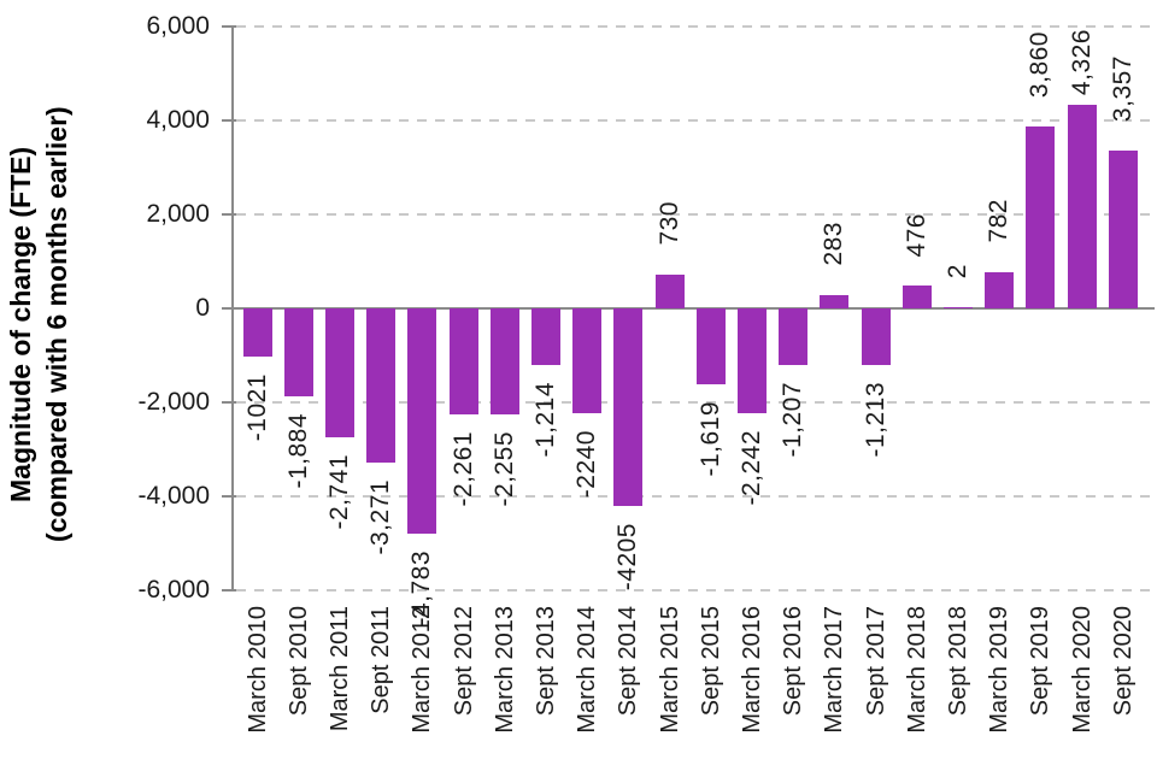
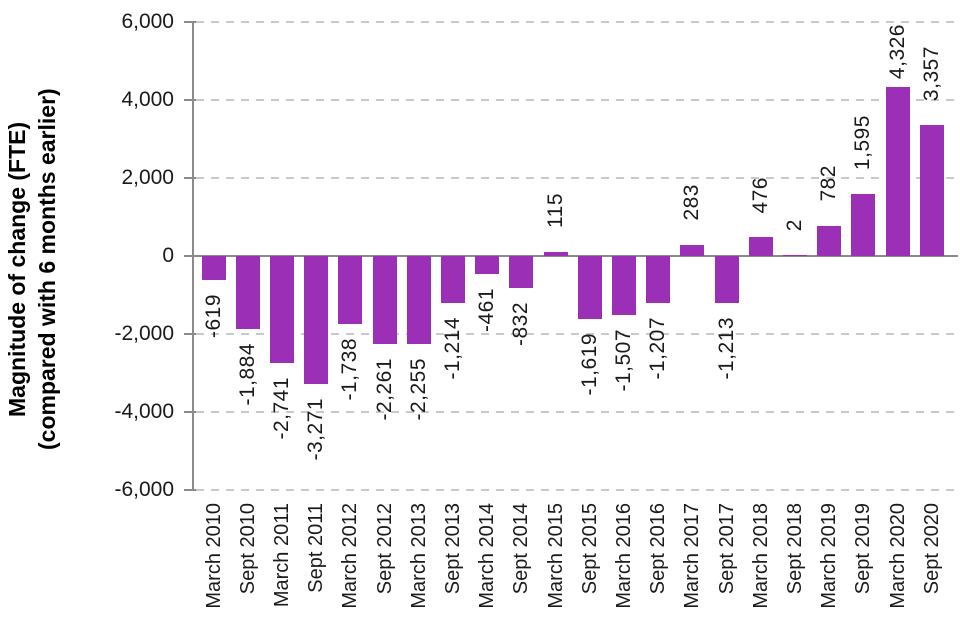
March 2010: -1021 -> -619
March 2012: -4,783 -> -1,738
March 2014: -2240 -> -461
Sept 2014: -4205 -> -832
March 2015: 730 -> 115
March 2016: -2,242 -> -1,507
Sept 2019: 3,860 -> 1,595
